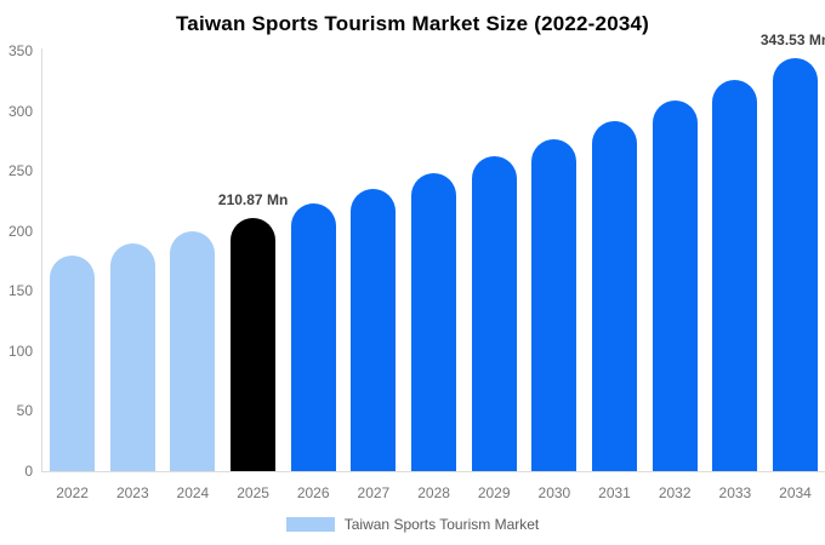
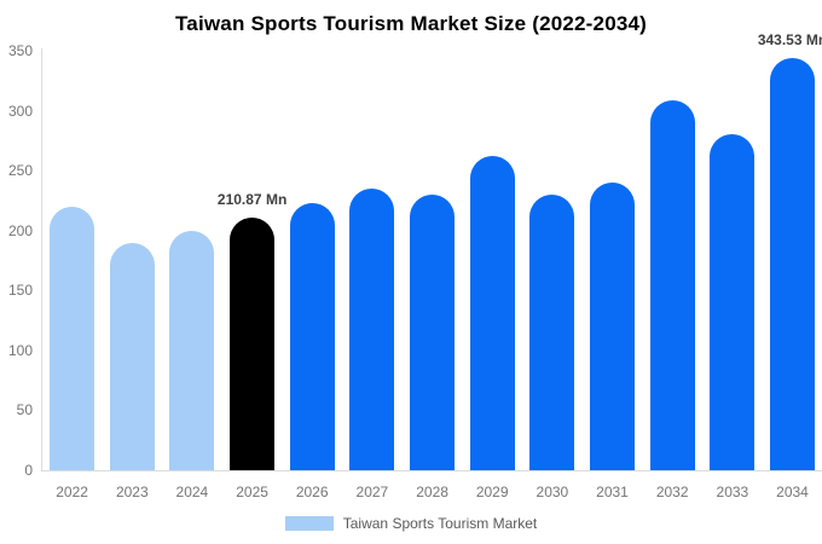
2022: 180 -> 220
2028: 250 -> 230
2030: 280 -> 230
2031: 290 -> 240
2033: 330 -> 280
